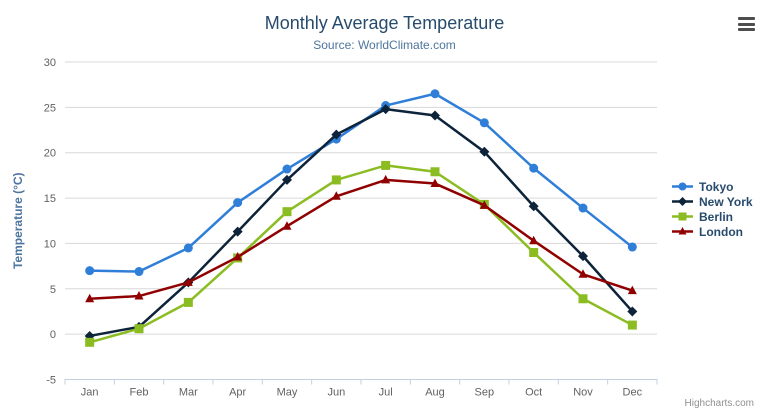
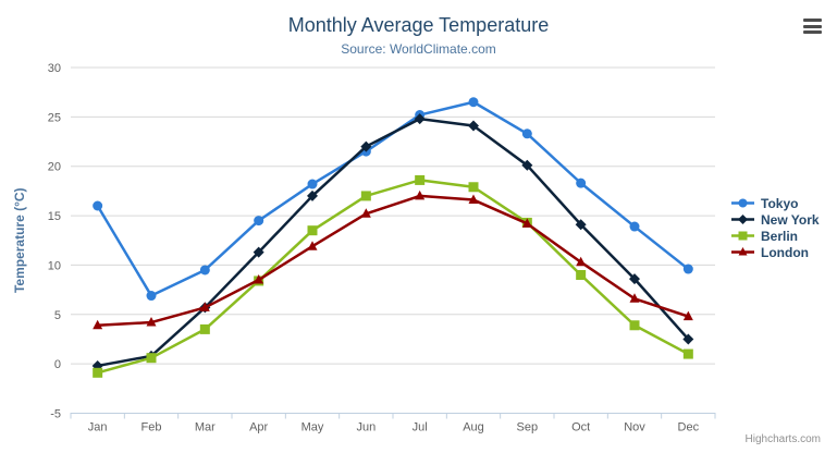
Tokyo/Jan: 7 -> 16
